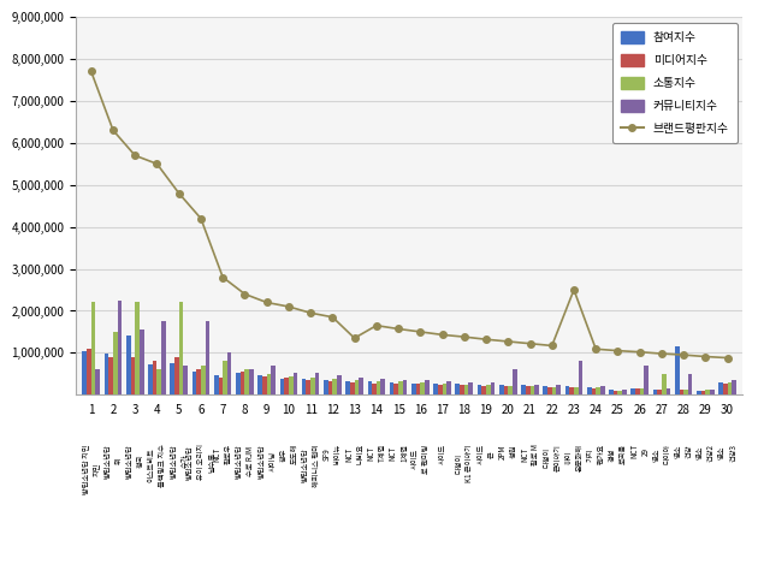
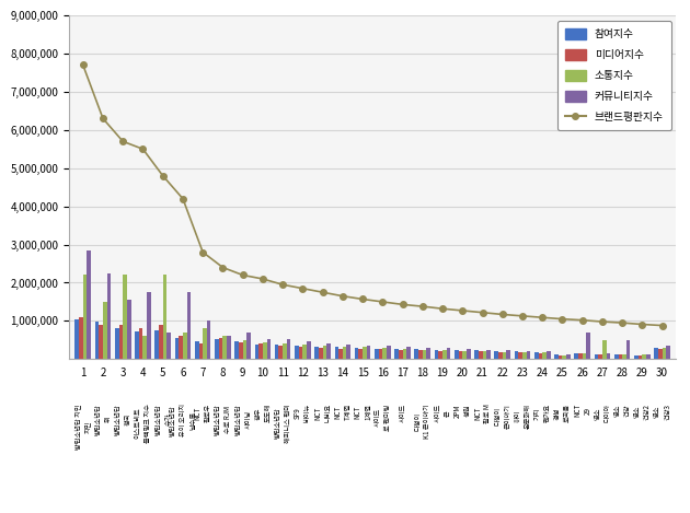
커뮤니티지수/1: 600,000 -> 2,850,000
참여지수/3: 1,400,000 -> 820,000
브랜드평판지수/13: 1,350,000 -> 1,750,000
커뮤니티지수/20: 600,000 -> 260,000
브랜드평판지수/23: 2,500,000 -> 1,130,000
커뮤니티지수/23: 800,000 -> 220,000
참여지수/28: 1,150,000 -> 120,000
